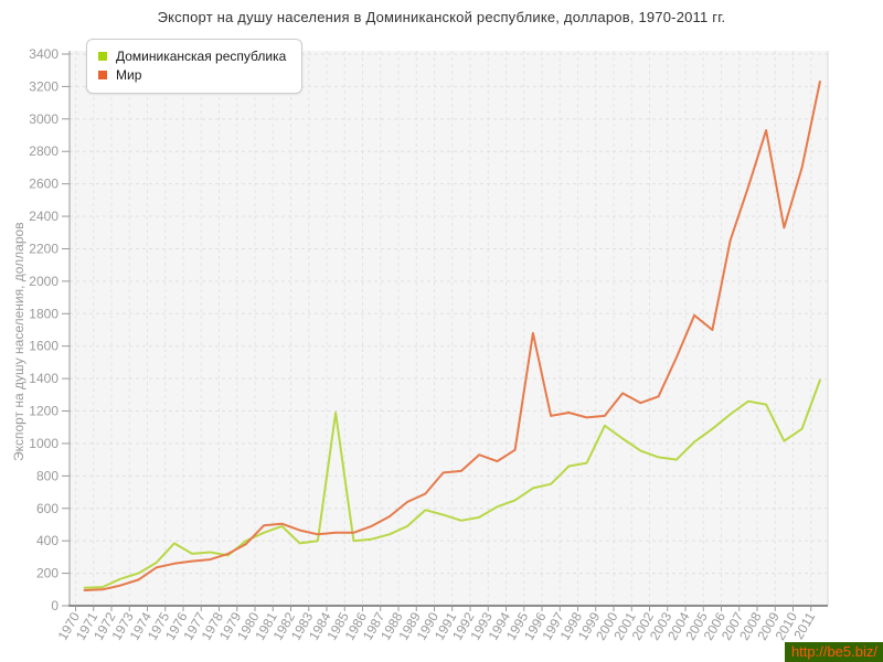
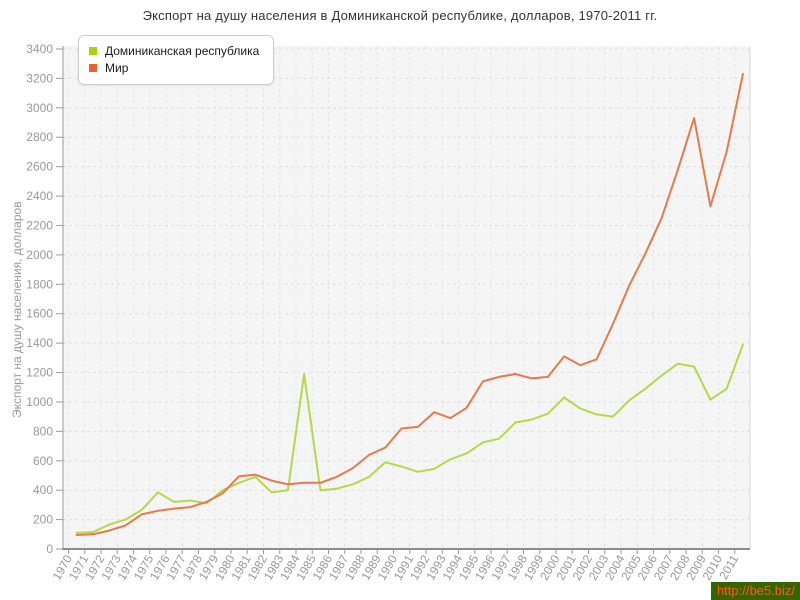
Мир/1995: 1680 -> 1140
Доминиканская республика/1999: 1110 -> 920
Мир/2005: 1700 -> 2010
